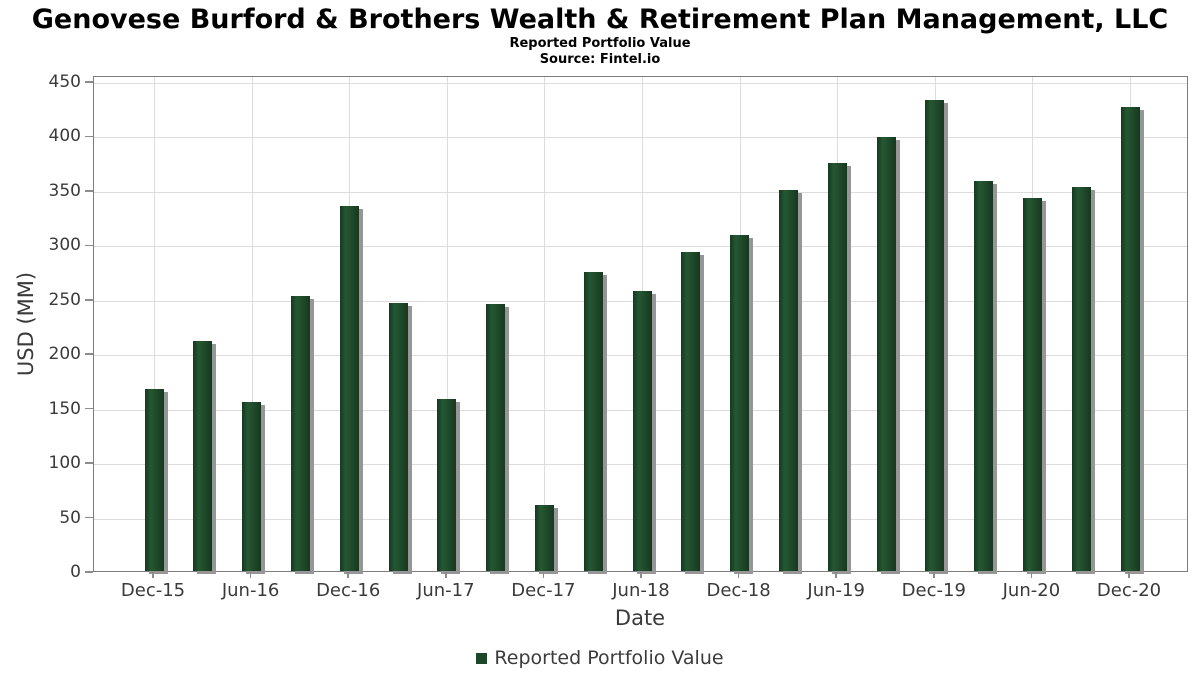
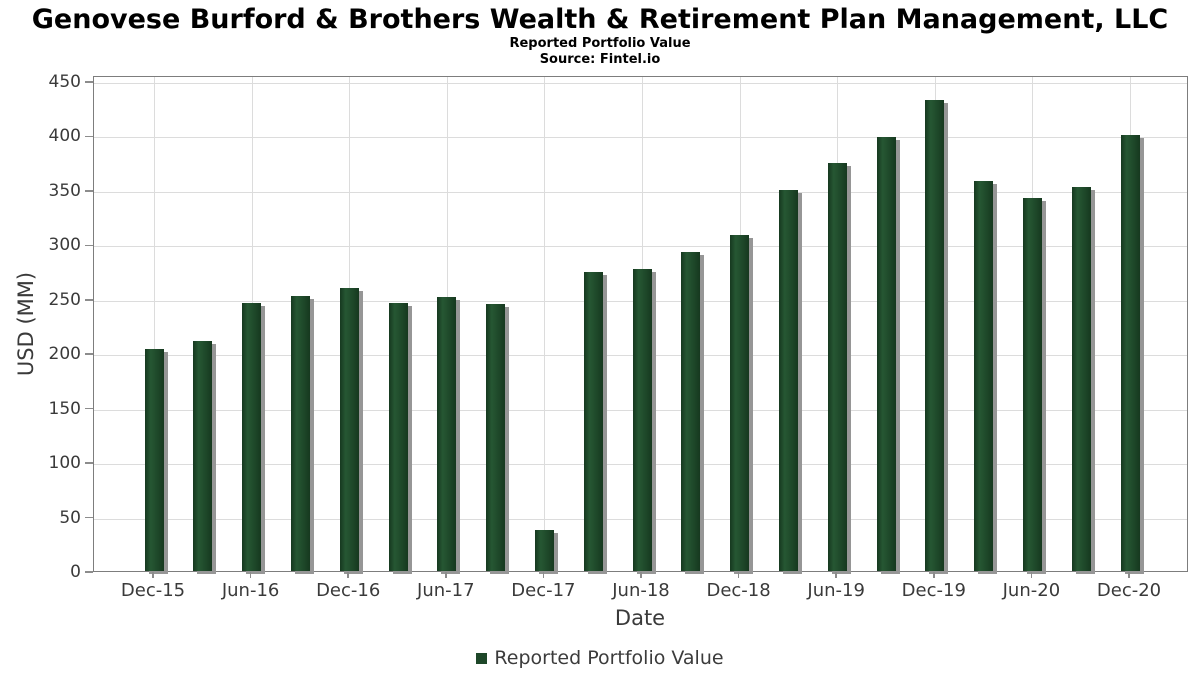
Dec-15: 167 -> 204
Jun-16: 155 -> 246
Dec-16: 335 -> 260
Jun-17: 158 -> 252
Dec-17: 61 -> 38
Jun-18: 257 -> 277
Dec-20: 426 -> 400
